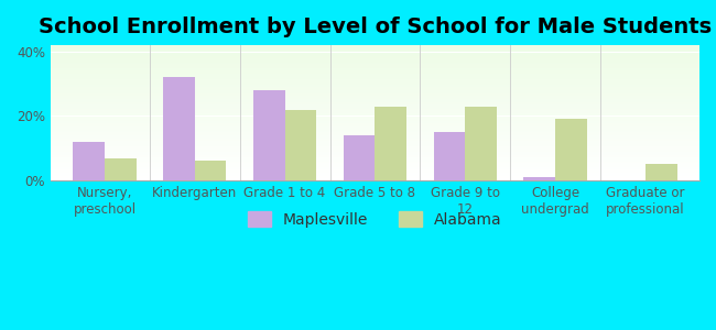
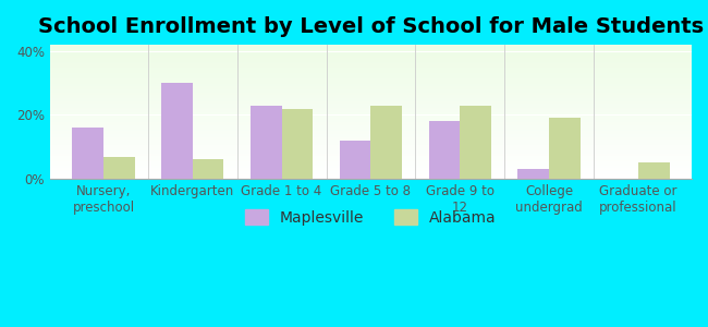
Maplesville/Nursery, preschool: 12% -> 16%
Maplesville/Kindergarten: 32% -> 30%
Maplesville/Grade 1 to 4: 28% -> 23%
Maplesville/Grade 5 to 8: 14% -> 12%
Maplesville/Grade 9 to 12: 15% -> 18%
Maplesville/College undergrad: 1% -> 3%
